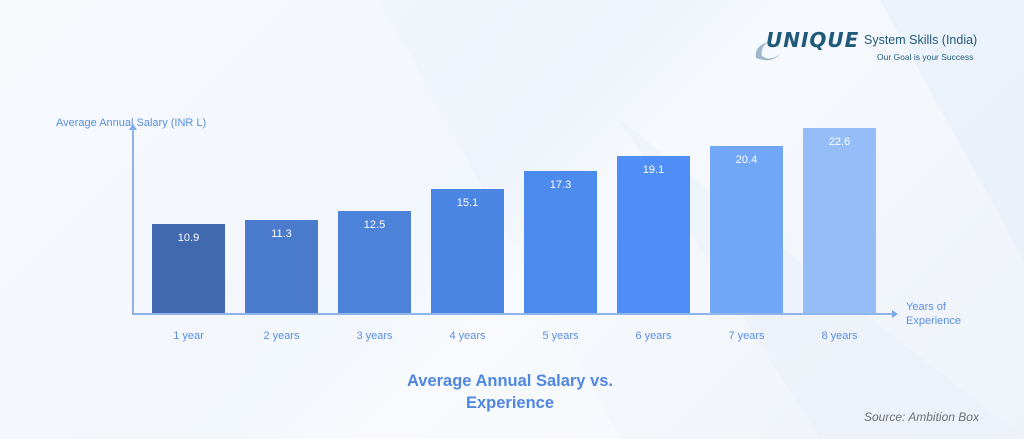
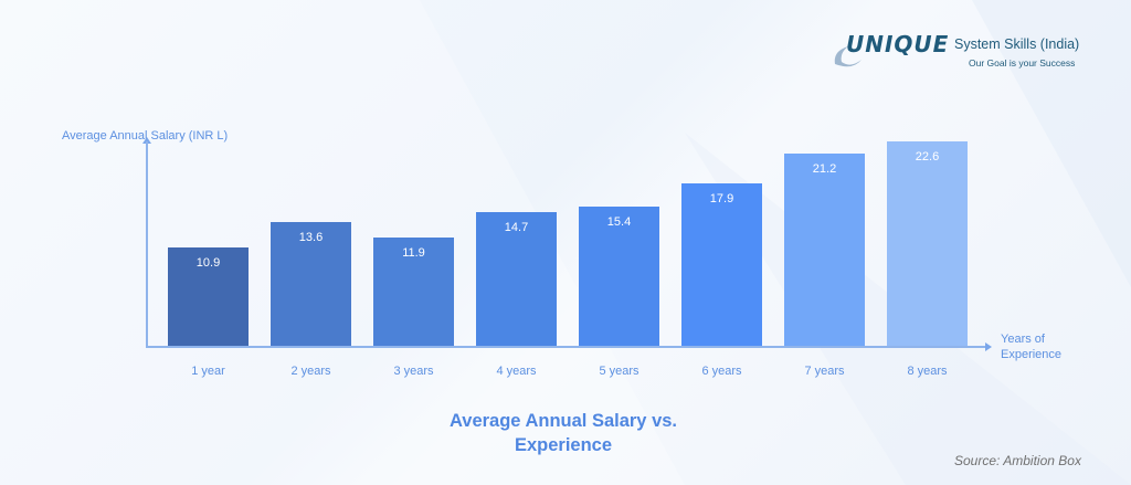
2 years: 11.3 -> 13.6
3 years: 12.5 -> 11.9
4 years: 15.1 -> 14.7
5 years: 17.3 -> 15.4
6 years: 19.1 -> 17.9
7 years: 20.4 -> 21.2
